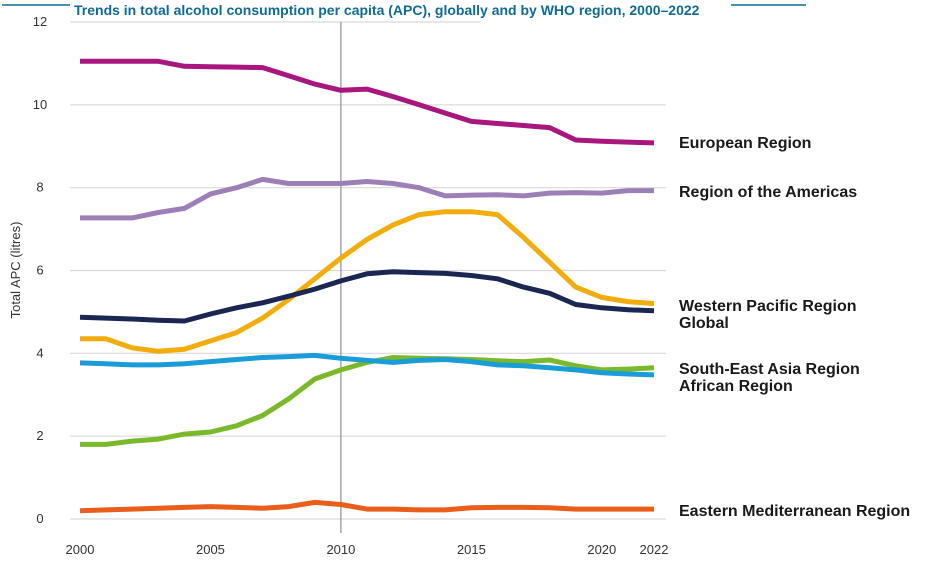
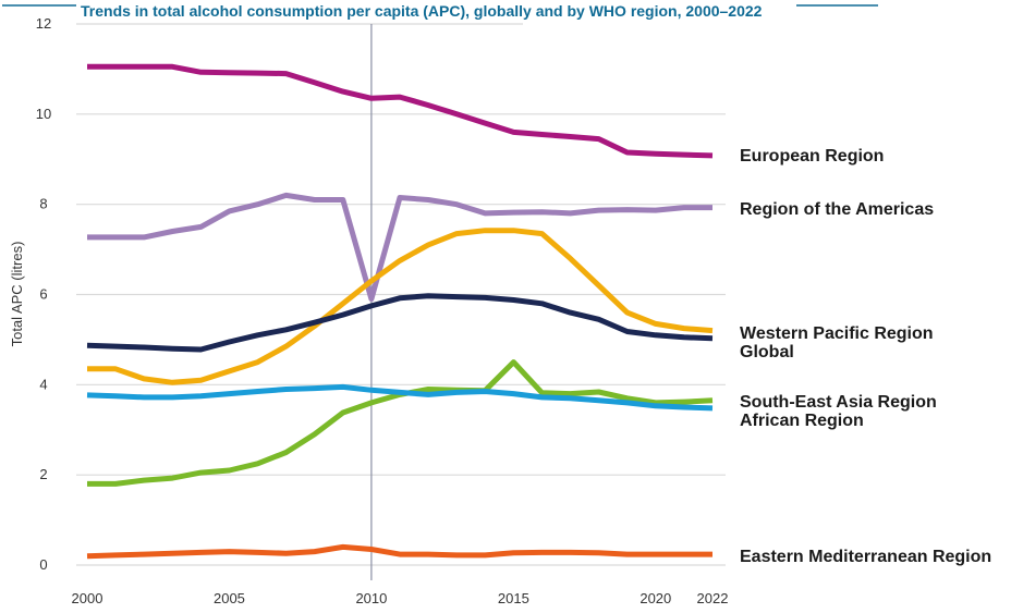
Region of the Americas/2010: 8.1 -> 5.9
South-East Asia Region/2015: 3.9 -> 4.5
